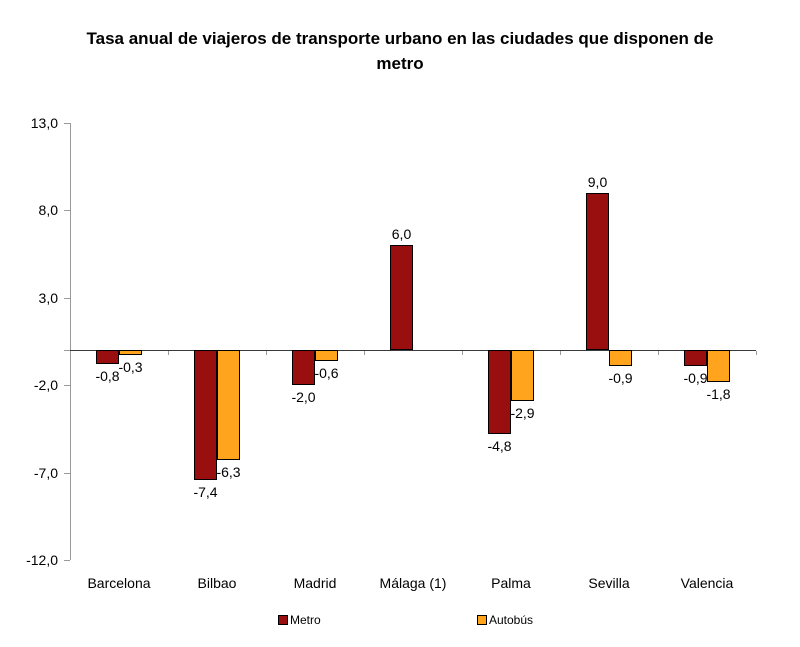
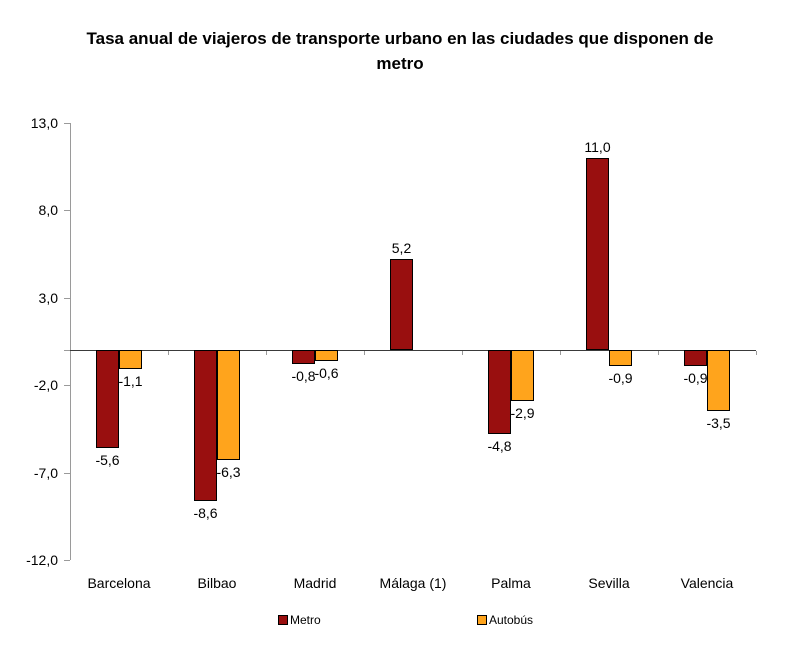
Metro/Barcelona: -0,8 -> -5,6
Autobús/Barcelona: -0,3 -> -1,1
Metro/Bilbao: -7,4 -> -8,6
Metro/Madrid: -2,0 -> -0,8
Metro/Málaga (1): 6,0 -> 5,2
Metro/Sevilla: 9,0 -> 11,0
Autobús/Valencia: -1,8 -> -3,5
